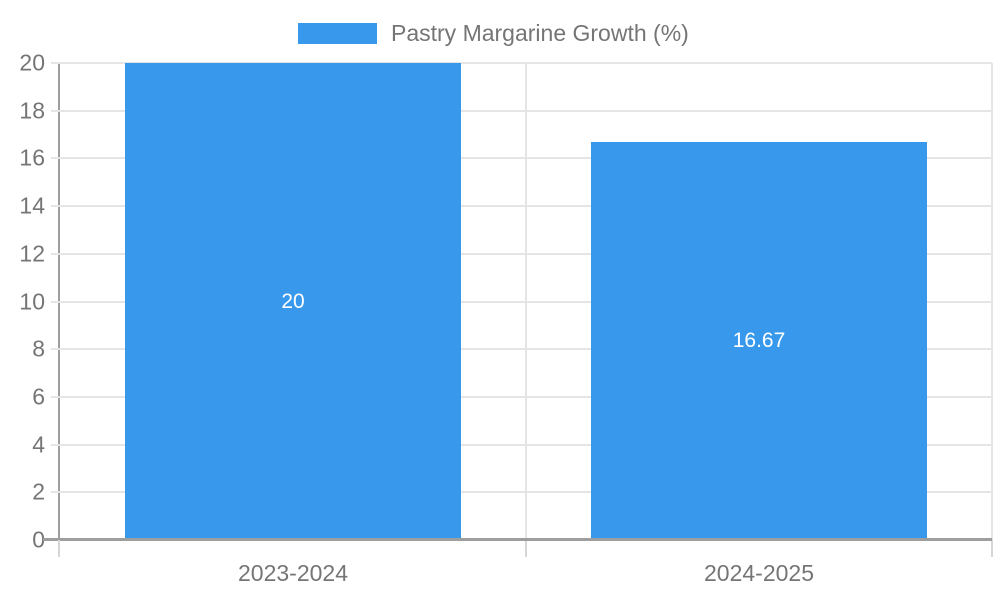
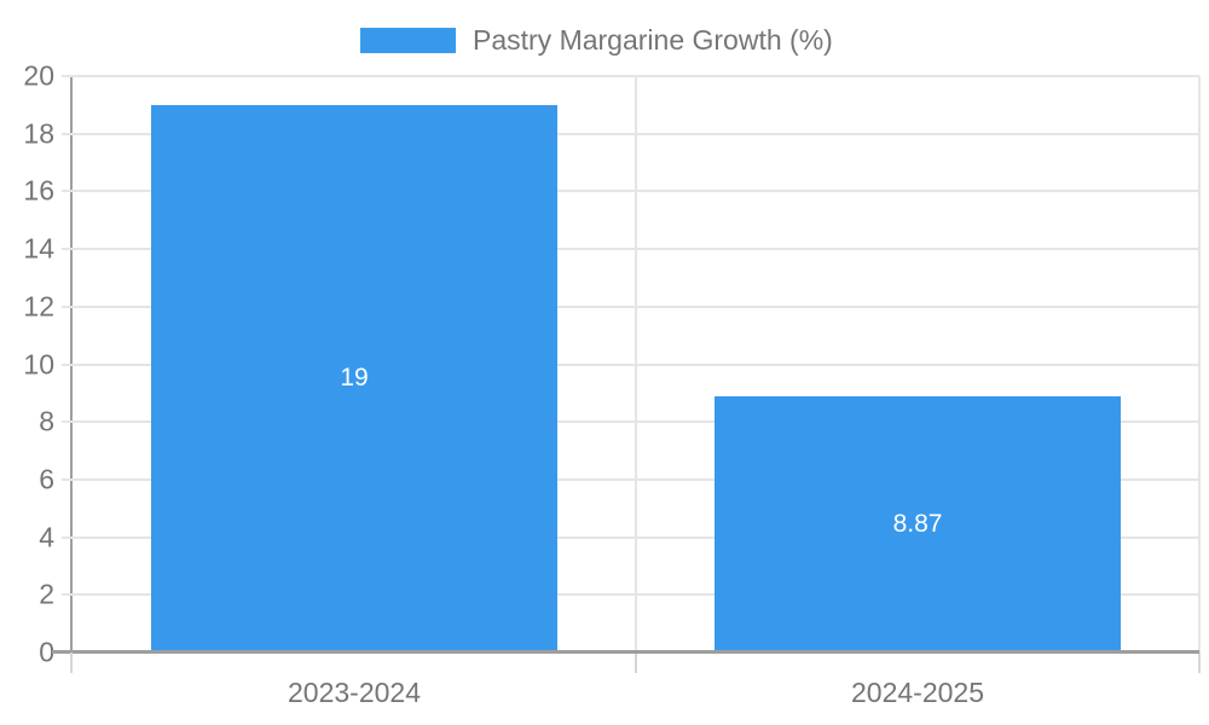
2023-2024: 20 -> 19
2024-2025: 16.67 -> 8.87
